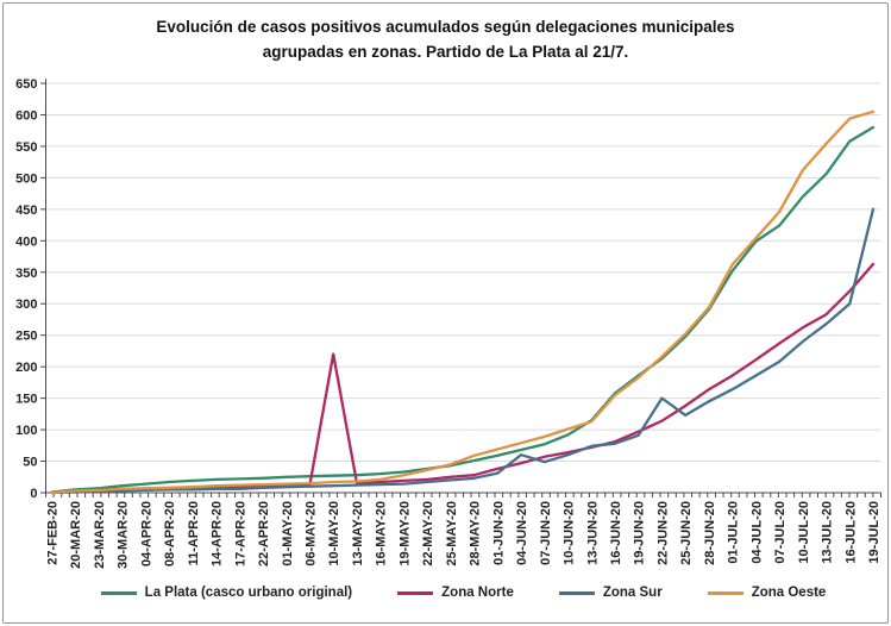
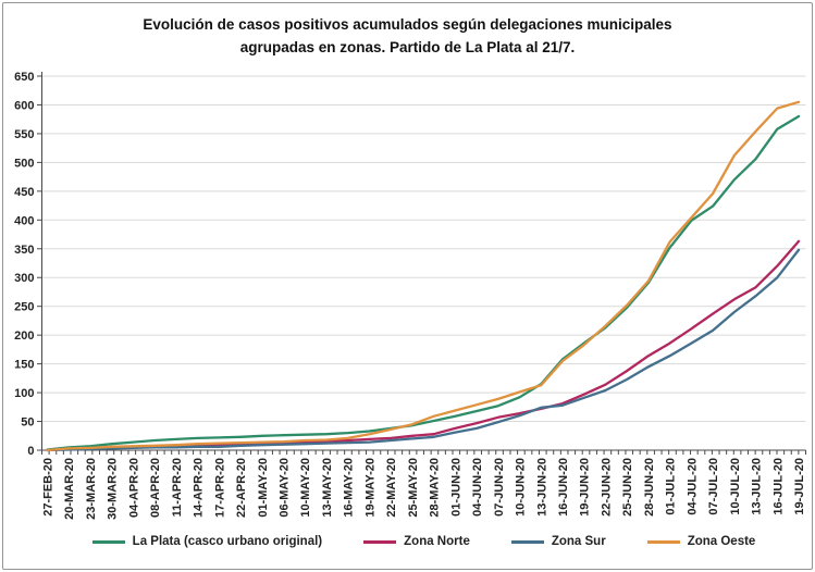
Zona Norte/10-MAY-20: 220 -> 10
Zona Sur/04-JUN-20: 60 -> 40
Zona Sur/22-JUN-20: 150 -> 100
Zona Sur/19-JUL-20: 450 -> 350
